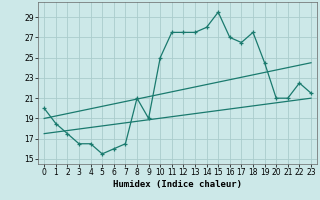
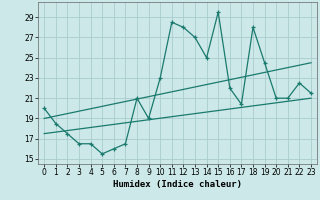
10: 25.0 -> 23.0
11: 27.5 -> 28.5
12: 27.5 -> 28.0
13: 27.5 -> 27.0
14: 28.0 -> 25.0
16: 27.0 -> 22.0
17: 26.5 -> 20.4
18: 27.5 -> 28.0
